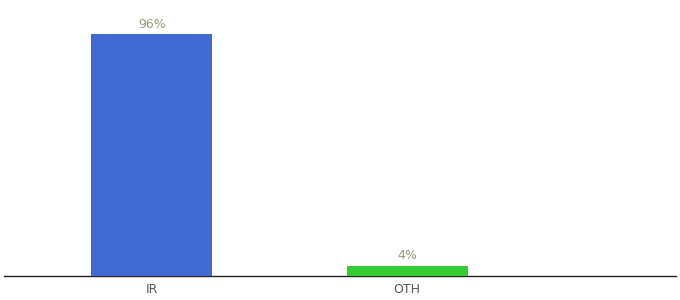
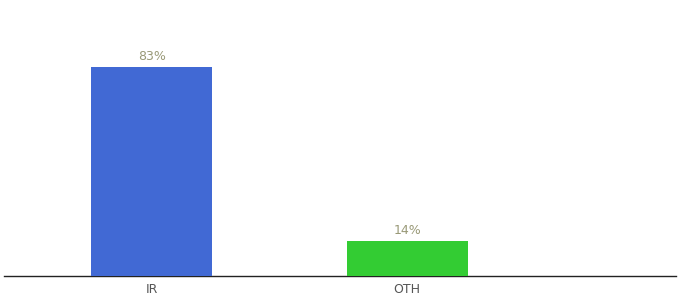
IR: 96% -> 83%
OTH: 4% -> 14%
